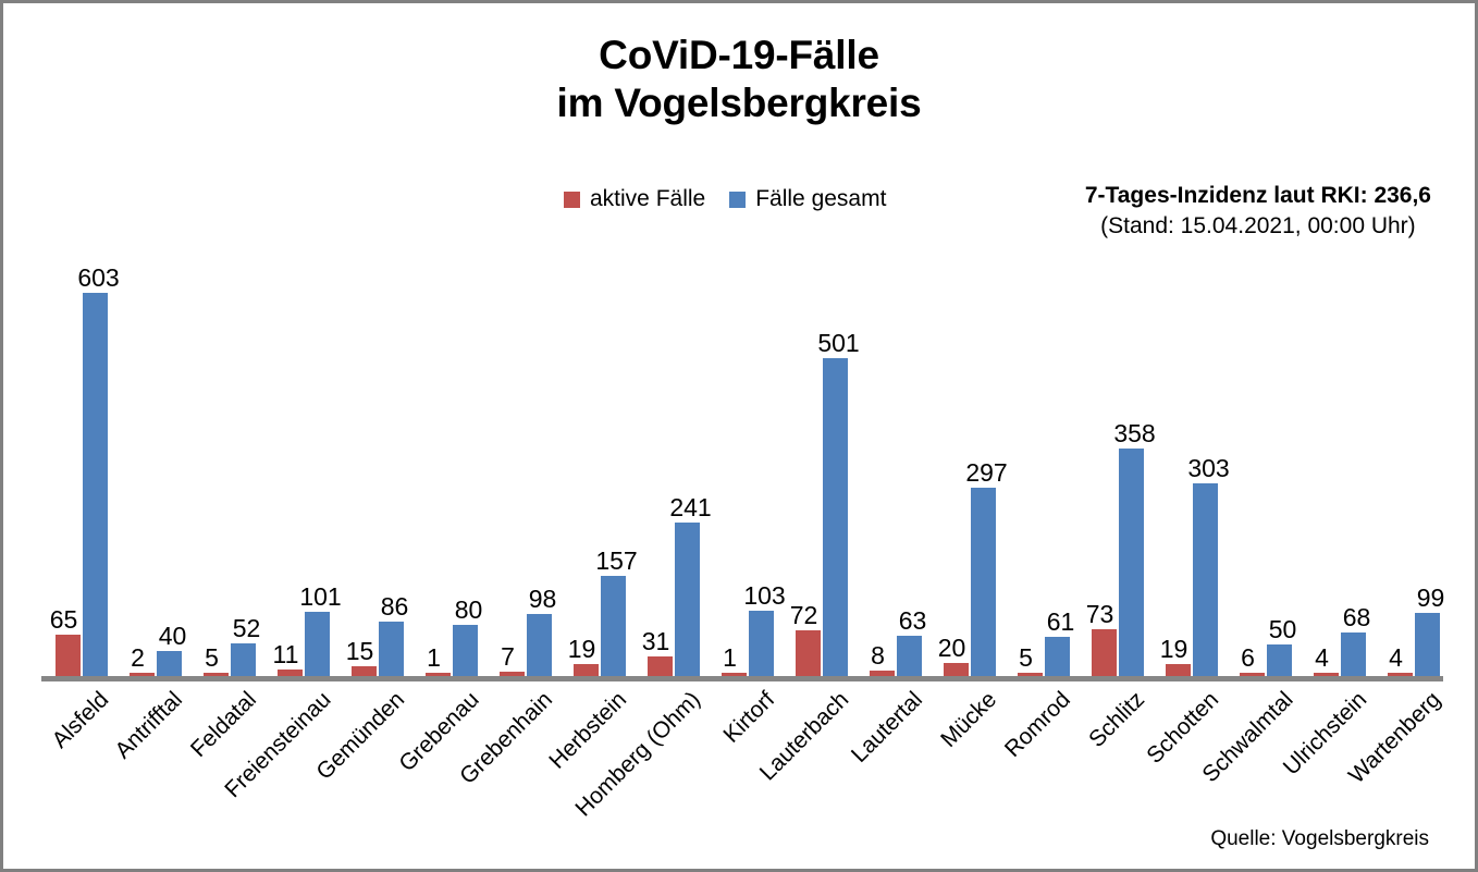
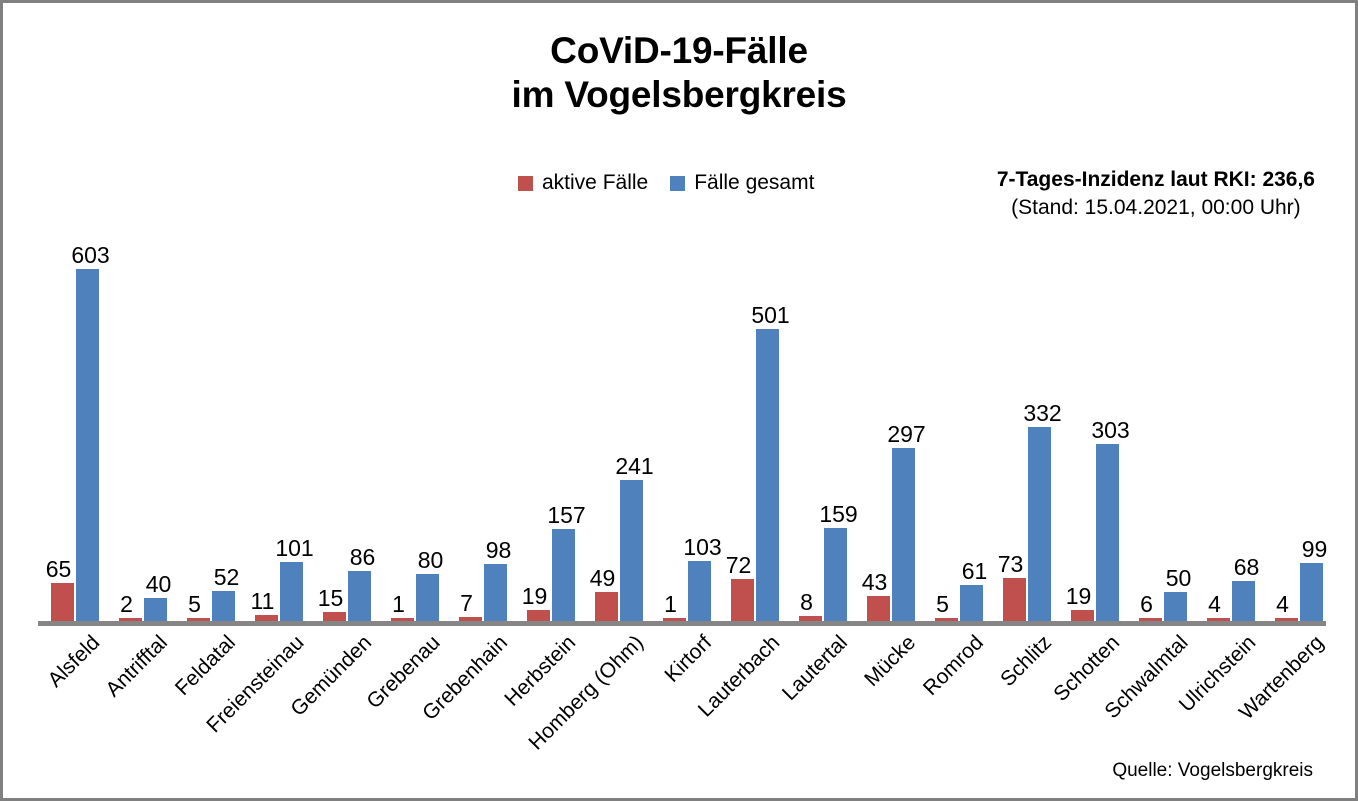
aktive Fälle/Homberg (Ohm): 31 -> 49
Fälle gesamt/Lautertal: 63 -> 159
aktive Fälle/Mücke: 20 -> 43
Fälle gesamt/Schlitz: 358 -> 332
